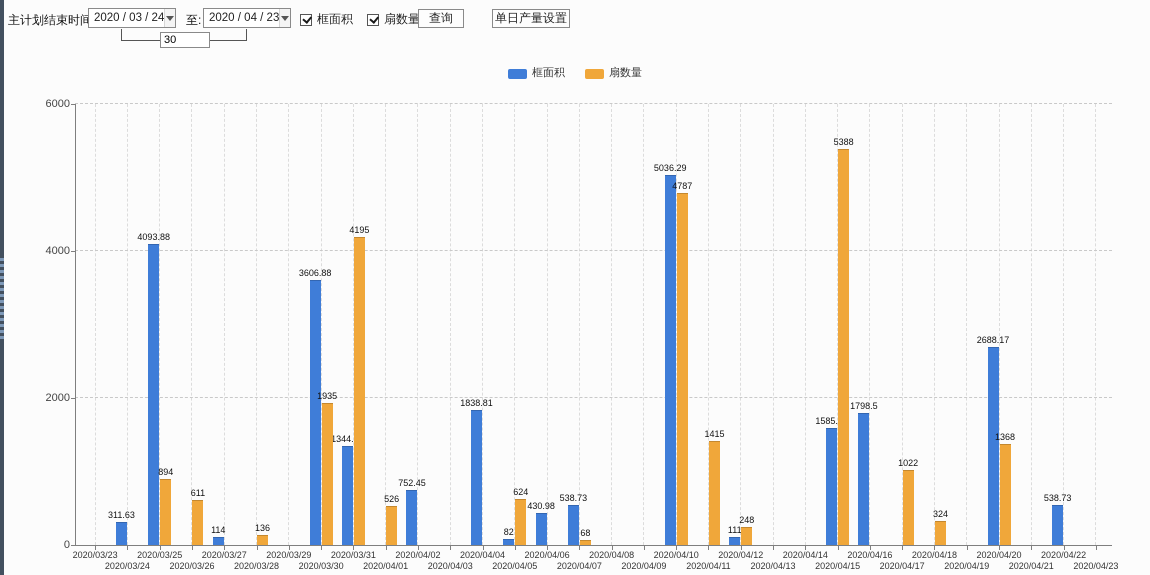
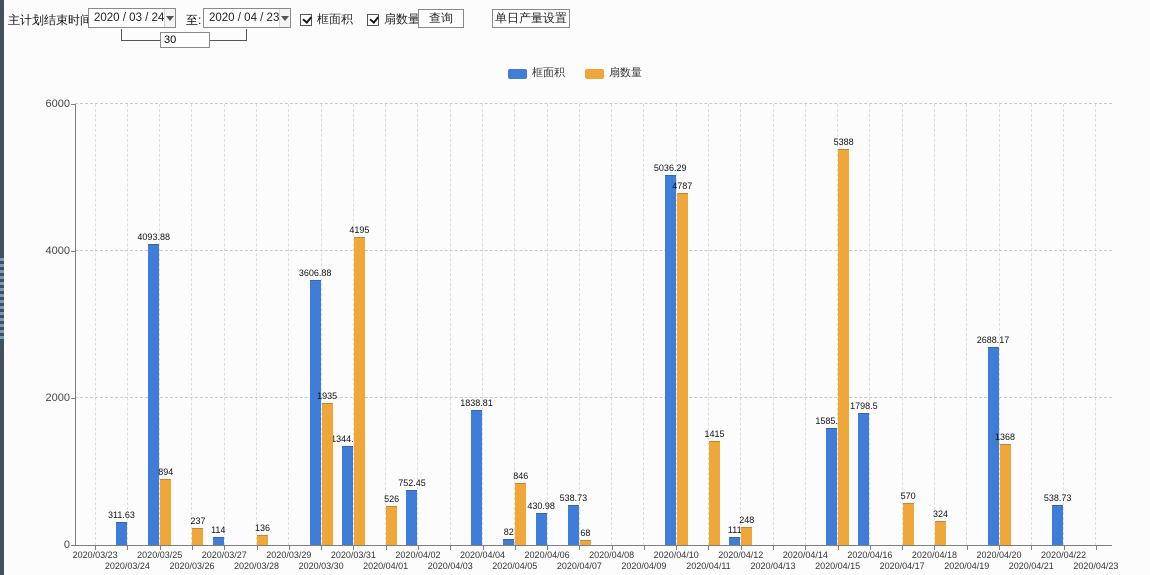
扇数量/2020/03/26: 611 -> 237
扇数量/2020/04/05: 624 -> 846
扇数量/2020/04/17: 1022 -> 570
